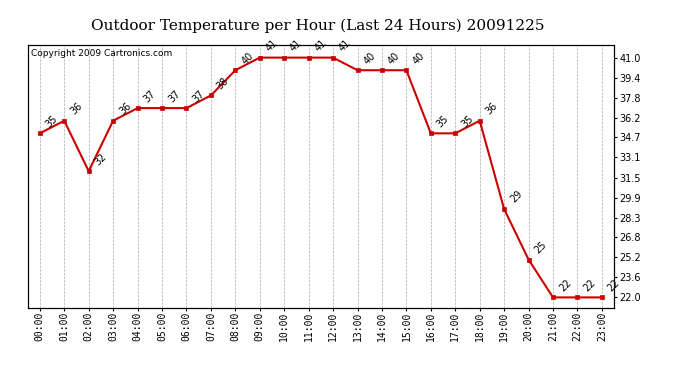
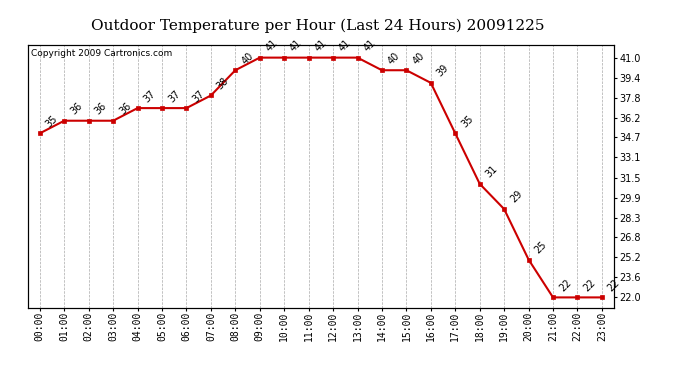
02:00: 32 -> 36
13:00: 40 -> 41
16:00: 35 -> 39
18:00: 36 -> 31
